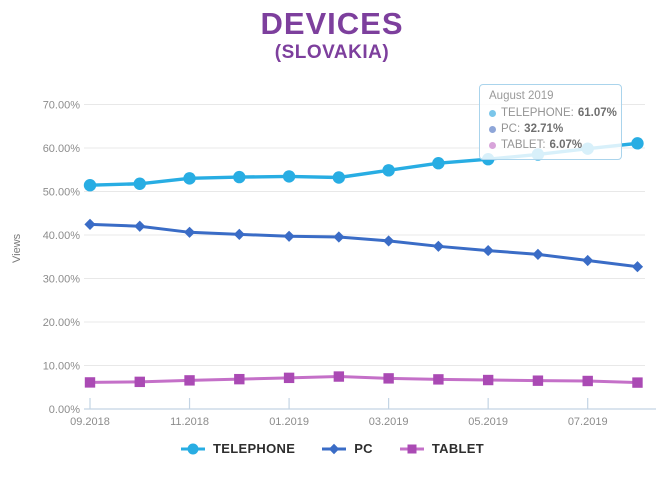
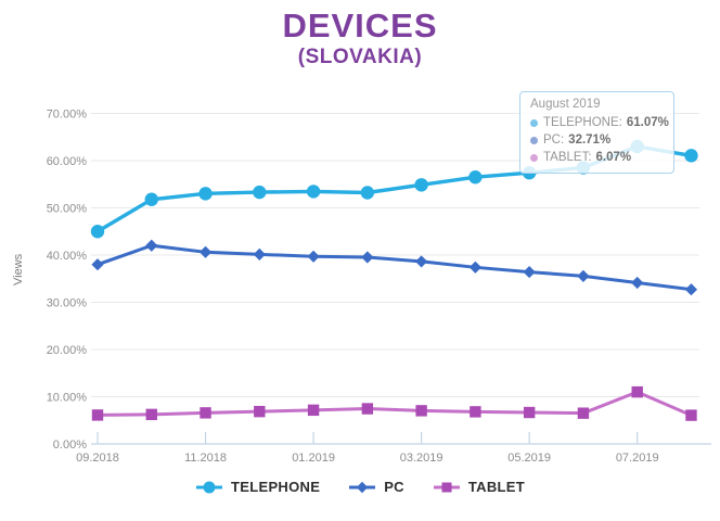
TELEPHONE/09.2018: 51% -> 45%
PC/09.2018: 42% -> 38%
TELEPHONE/07.2019: 60% -> 63%
TABLET/07.2019: 6% -> 11%
